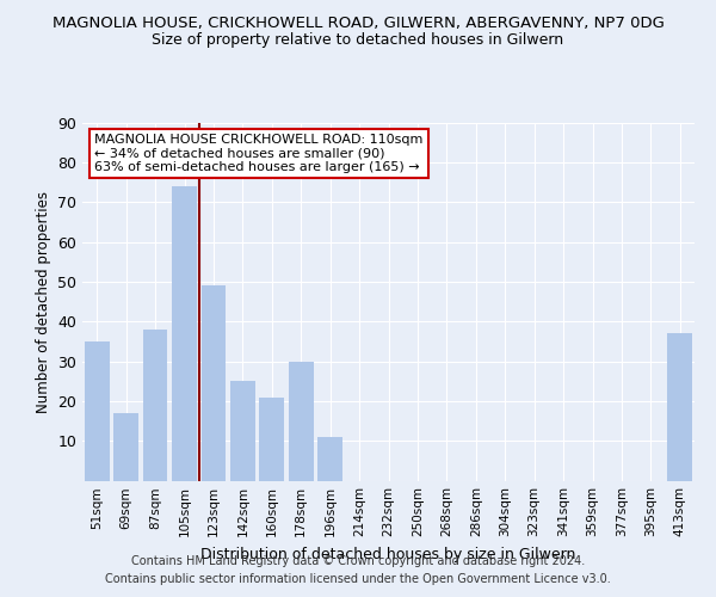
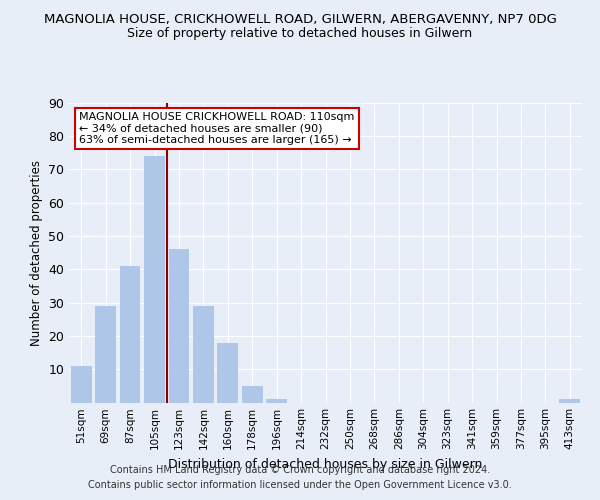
51sqm: 35 -> 11
69sqm: 17 -> 29
87sqm: 38 -> 41
123sqm: 49 -> 46
142sqm: 25 -> 29
160sqm: 21 -> 18
178sqm: 30 -> 5
196sqm: 11 -> 1
413sqm: 37 -> 1
